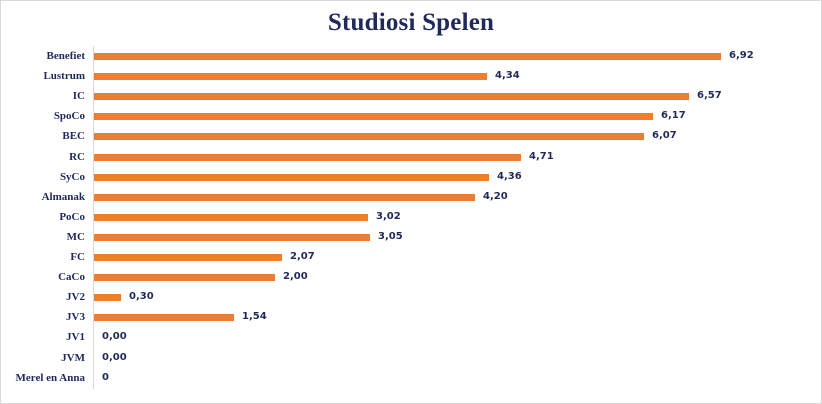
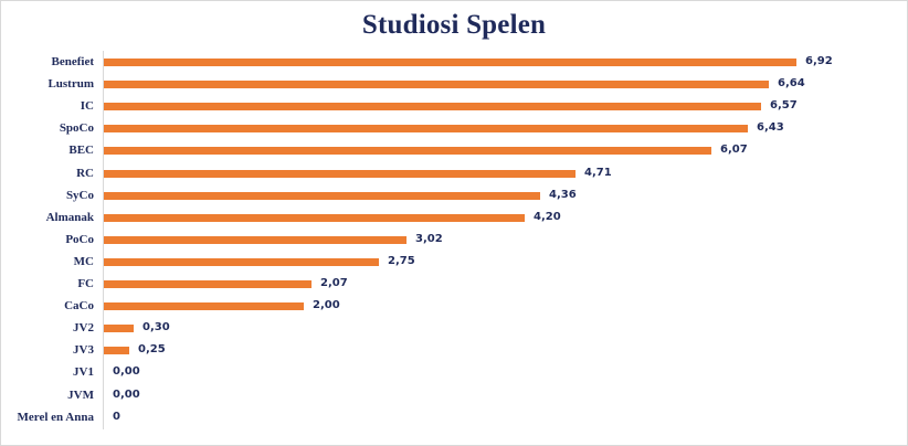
Lustrum: 4,34 -> 6,64
SpoCo: 6,17 -> 6,43
MC: 3,05 -> 2,75
JV3: 1,54 -> 0,25
